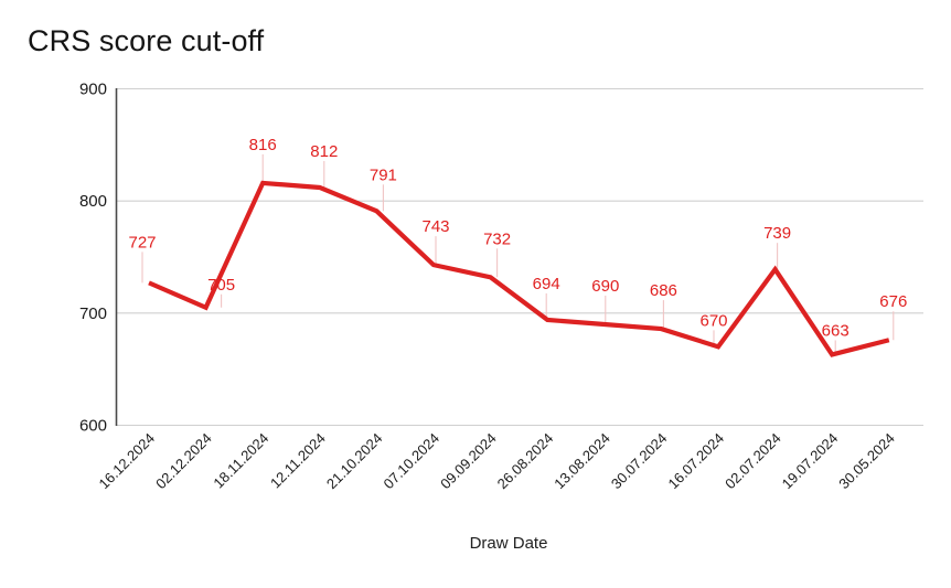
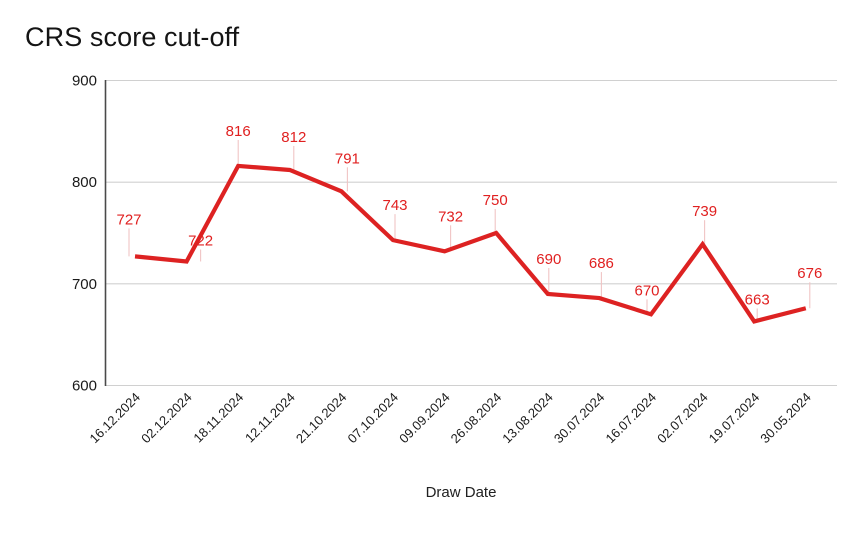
02.12.2024: 705 -> 722
26.08.2024: 694 -> 750
